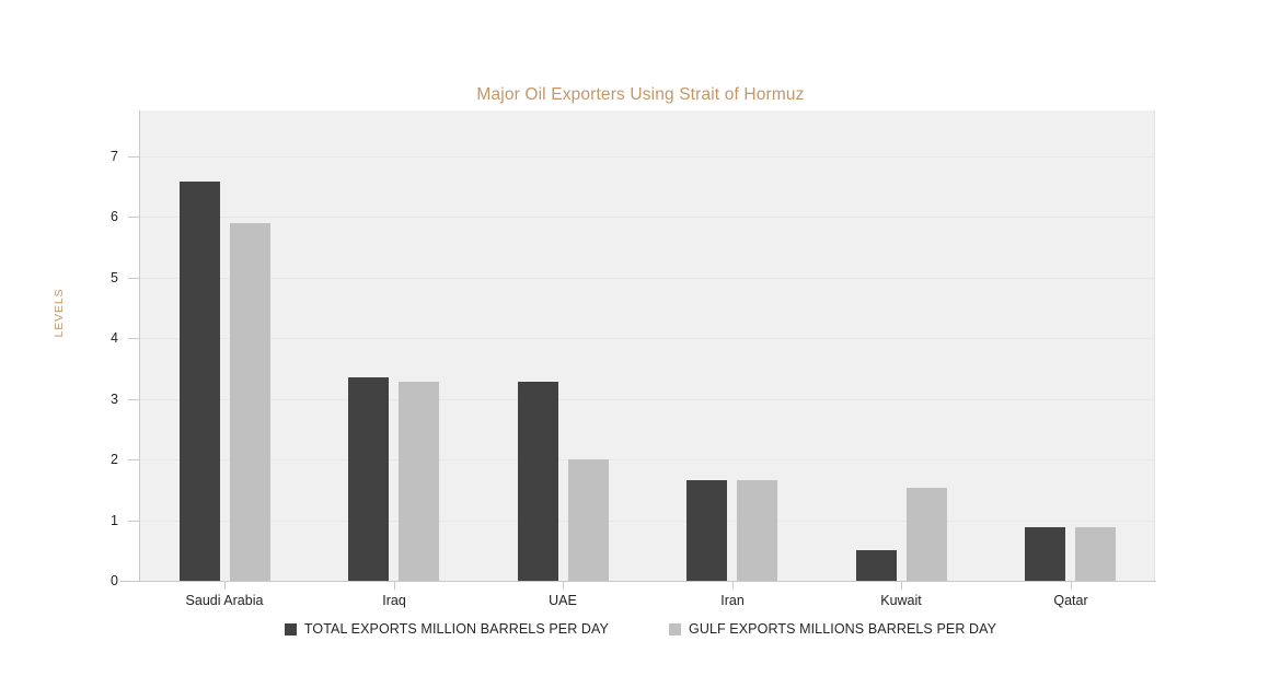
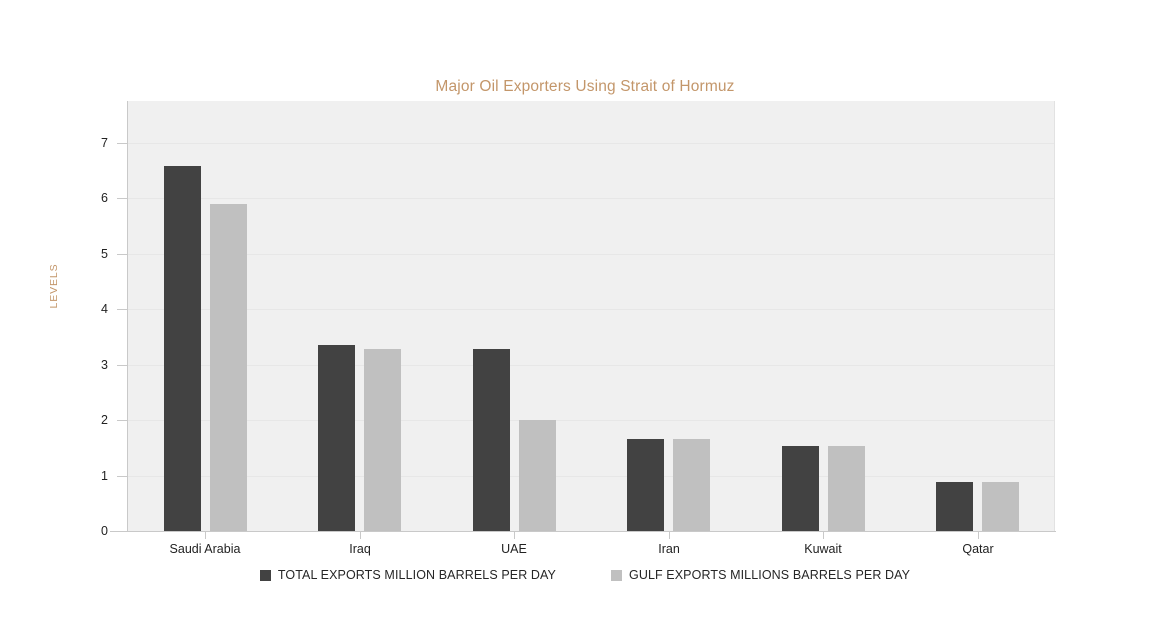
TOTAL EXPORTS MILLION BARRELS PER DAY/Kuwait: 0.5 -> 1.5
